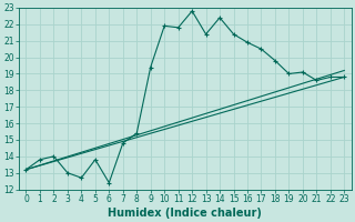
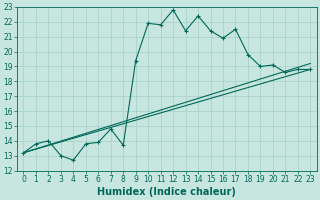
6: 12.4 -> 13.9
8: 15.4 -> 13.7
17: 20.5 -> 21.5
